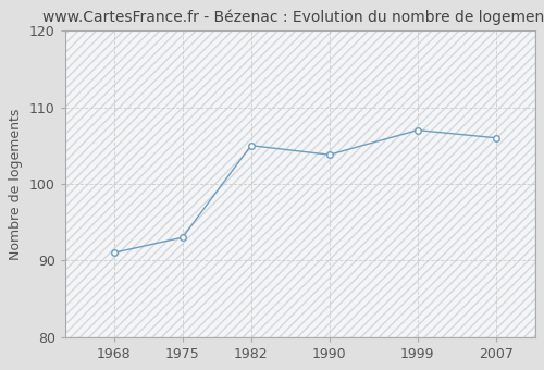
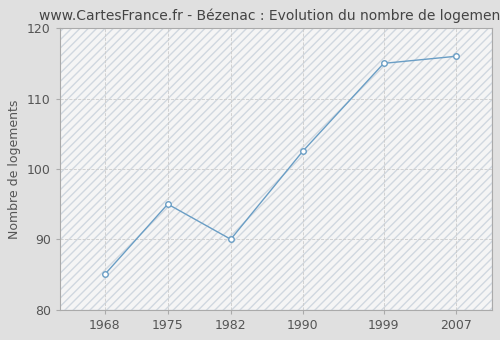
1968: 91.0 -> 85.0
1975: 93.0 -> 95.0
1982: 105.0 -> 90.0
1990: 103.8 -> 102.5
1999: 107.0 -> 115.0
2007: 106.0 -> 116.0
